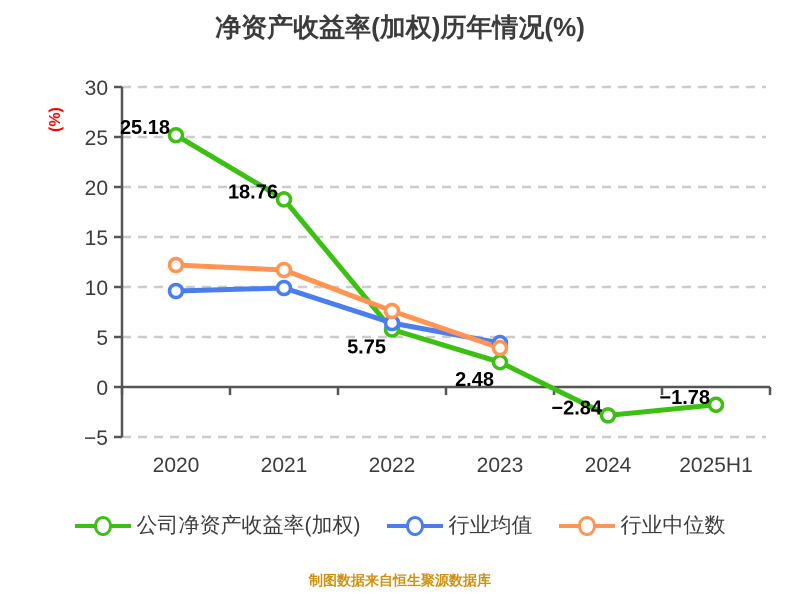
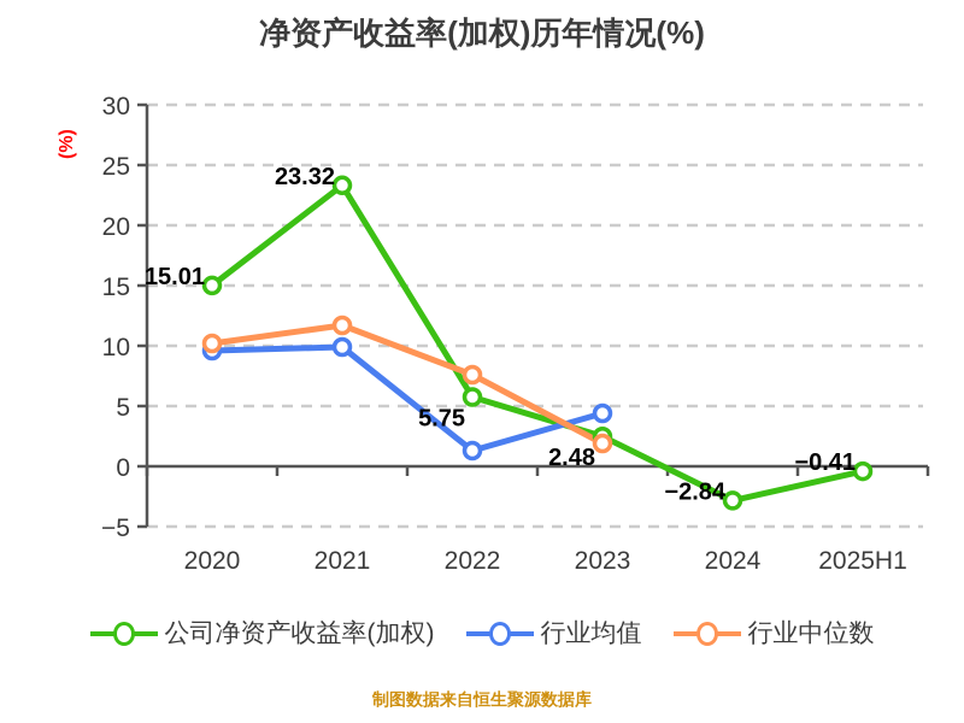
公司净资产收益率(加权)/2020: 25.18 -> 15.01
行业中位数/2020: 12.2 -> 10.2
公司净资产收益率(加权)/2021: 18.76 -> 23.32
行业均值/2022: 6.4 -> 1.3
行业中位数/2023: 3.9 -> 1.9
公司净资产收益率(加权)/2025H1: −1.78 -> −0.41
